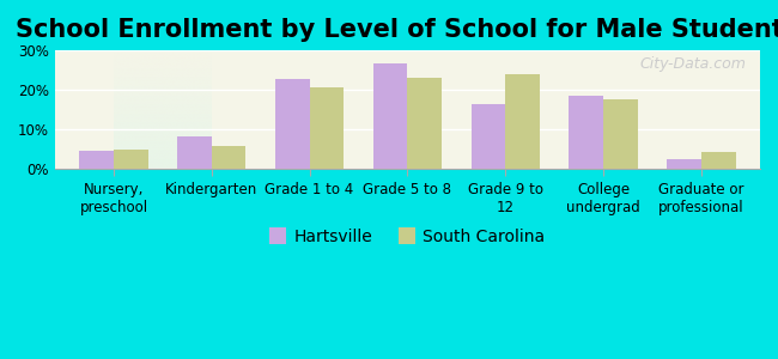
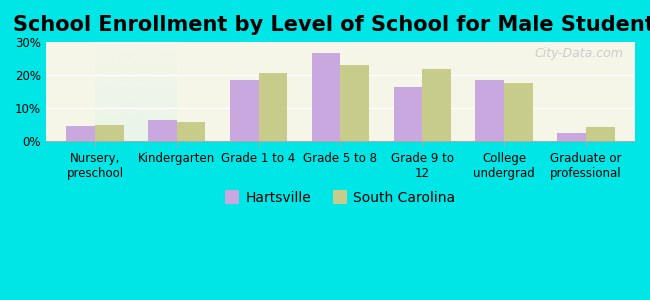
Hartsville/Kindergarten: 8.1% -> 6.5%
Hartsville/Grade 1 to 4: 22.7% -> 18.5%
South Carolina/Grade 9 to 12: 24.0% -> 22.0%
